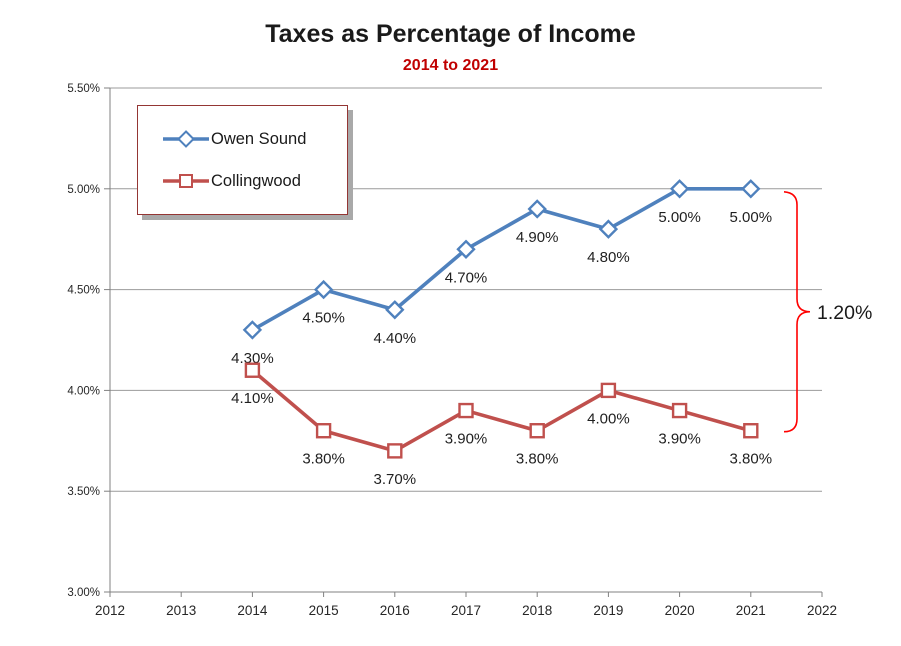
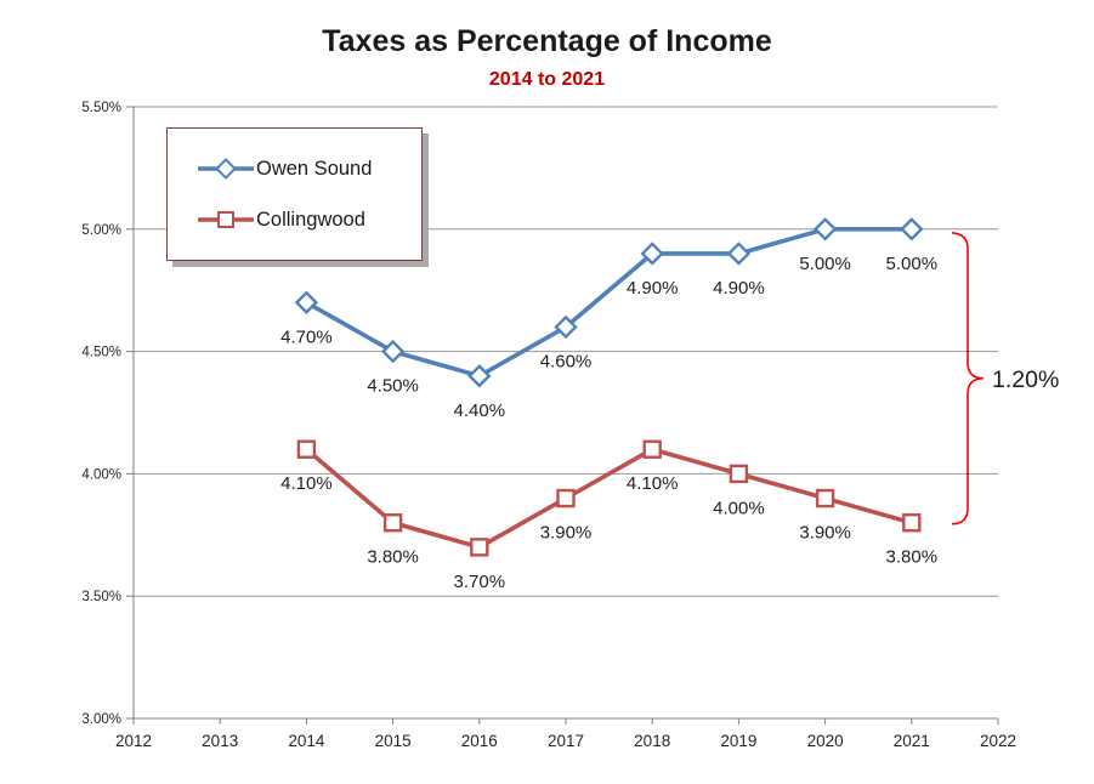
Owen Sound/2014: 4.30% -> 4.70%
Owen Sound/2017: 4.70% -> 4.60%
Collingwood/2018: 3.80% -> 4.10%
Owen Sound/2019: 4.80% -> 4.90%
